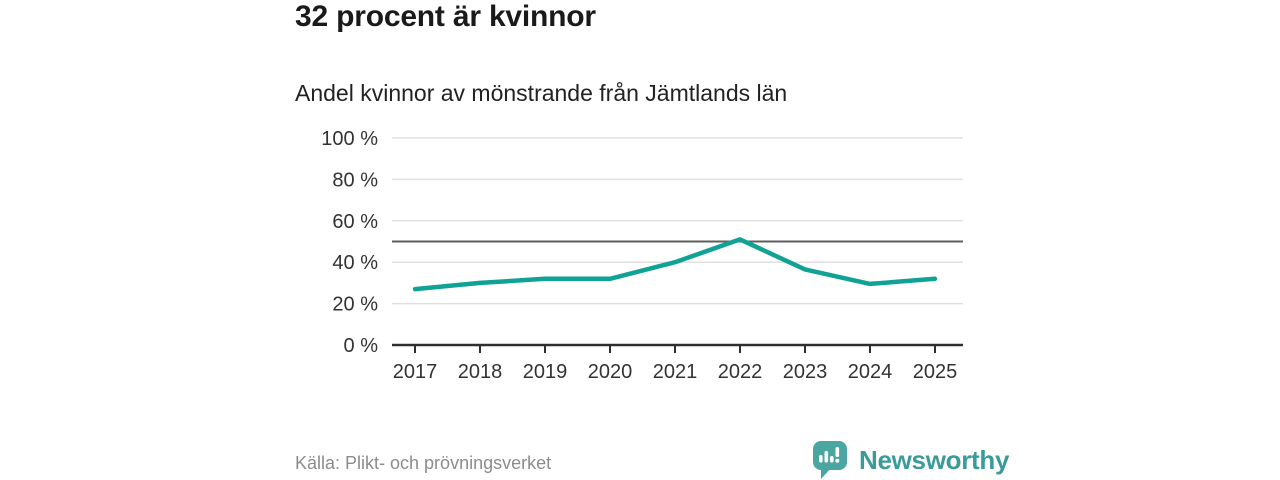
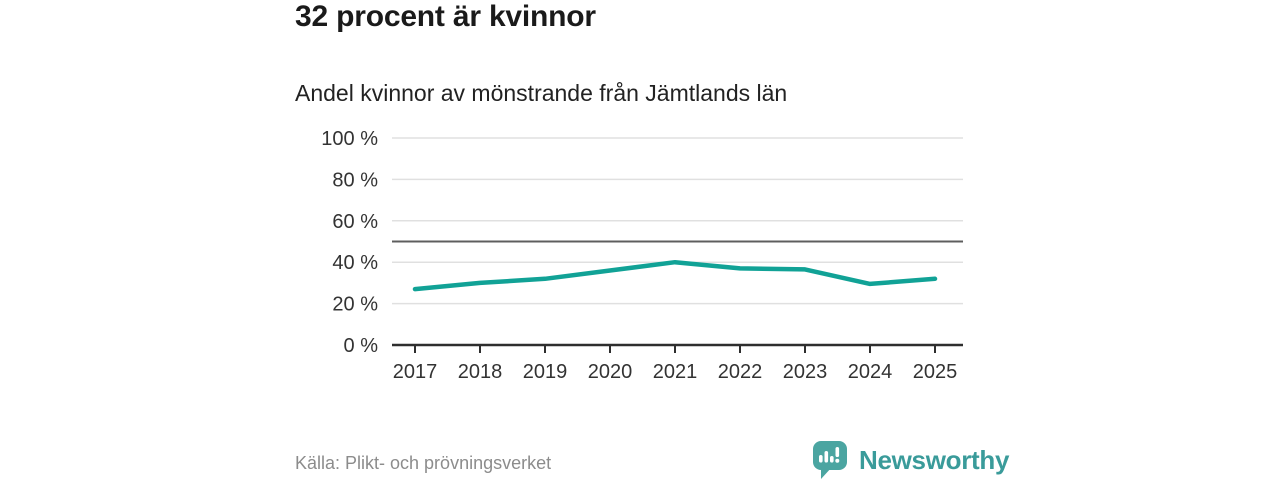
2020: 32% -> 36%
2022: 51% -> 37%
